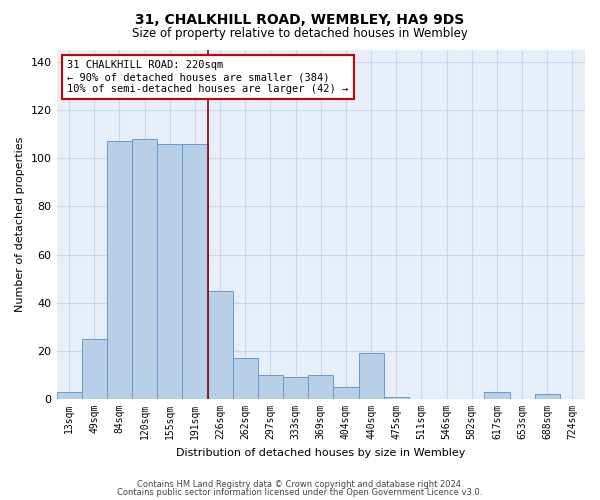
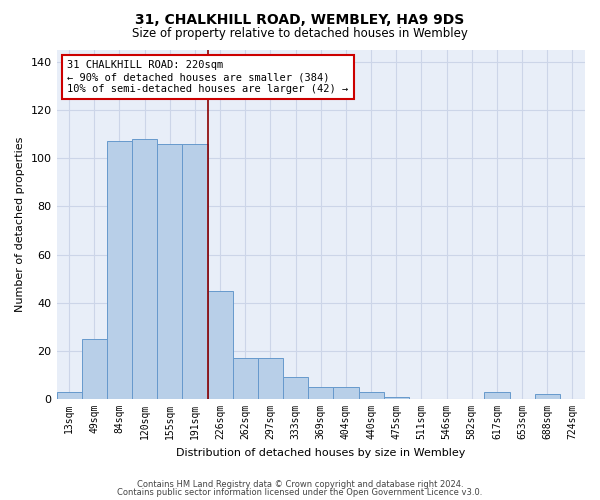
297sqm: 10 -> 17
369sqm: 10 -> 5
440sqm: 19 -> 3
